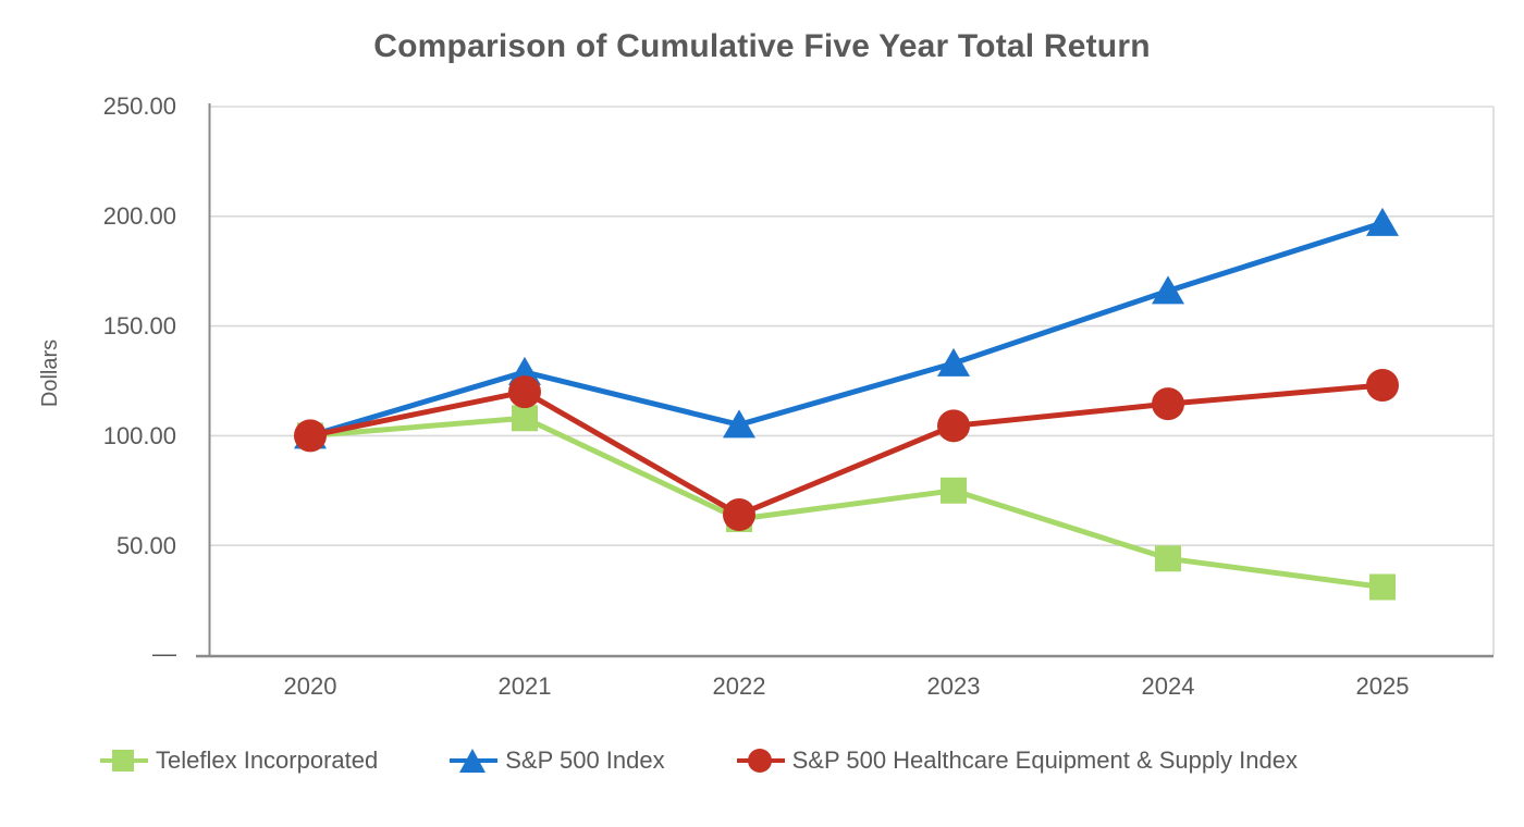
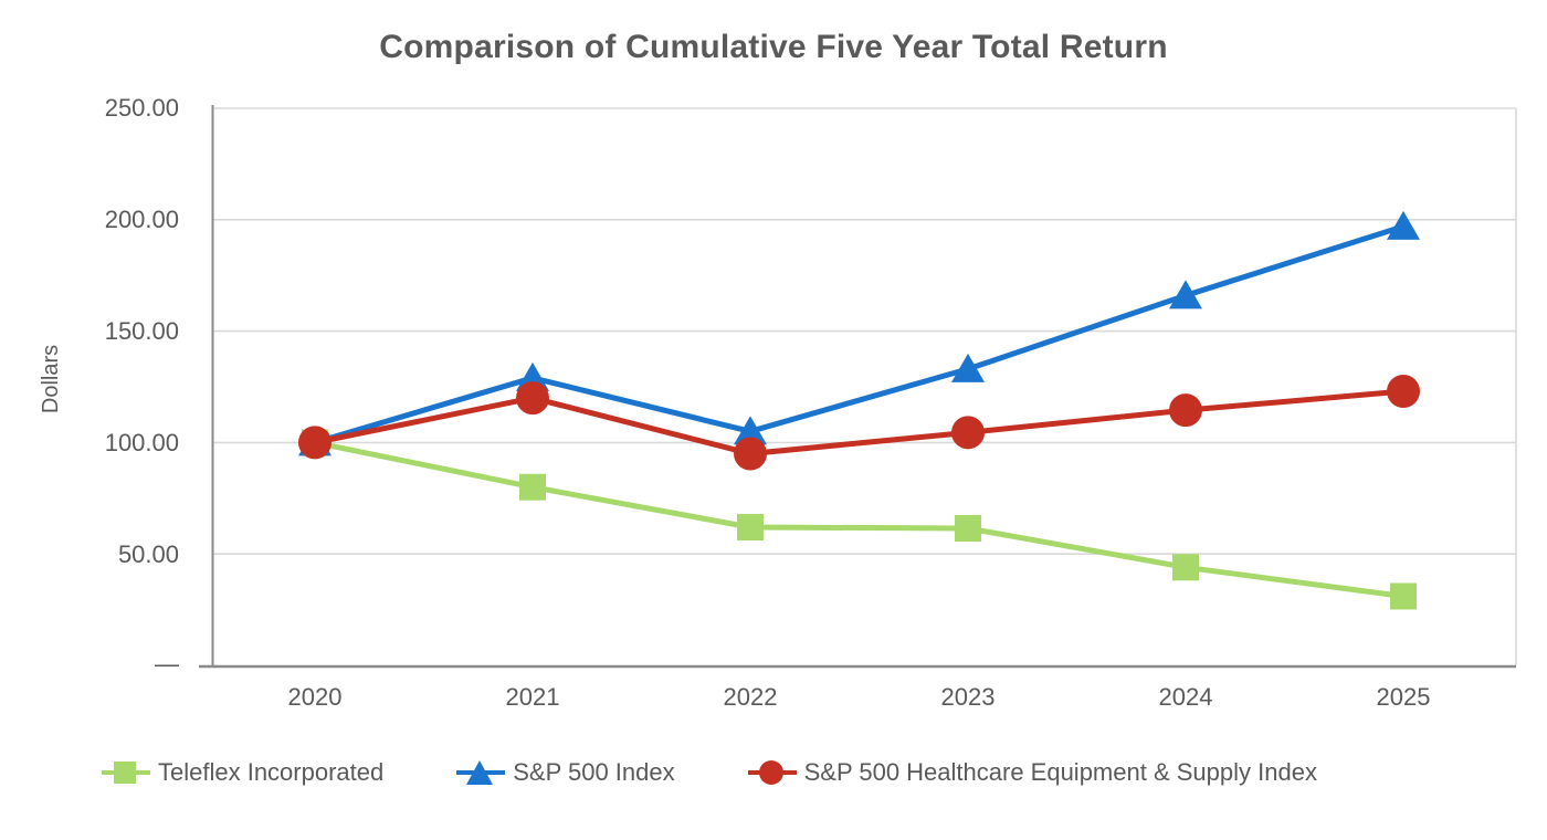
Teleflex Incorporated/2021: 108 -> 80
S&P 500 Healthcare Equipment & Supply Index/2022: 64 -> 95
Teleflex Incorporated/2023: 75 -> 62
